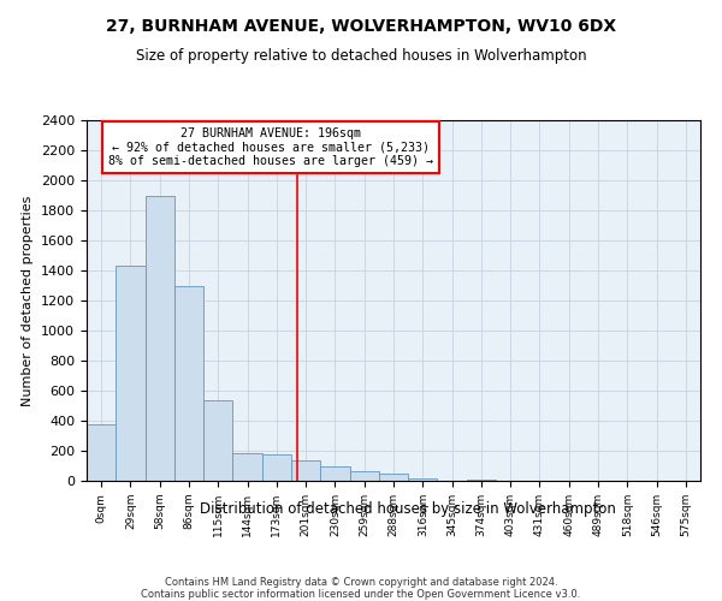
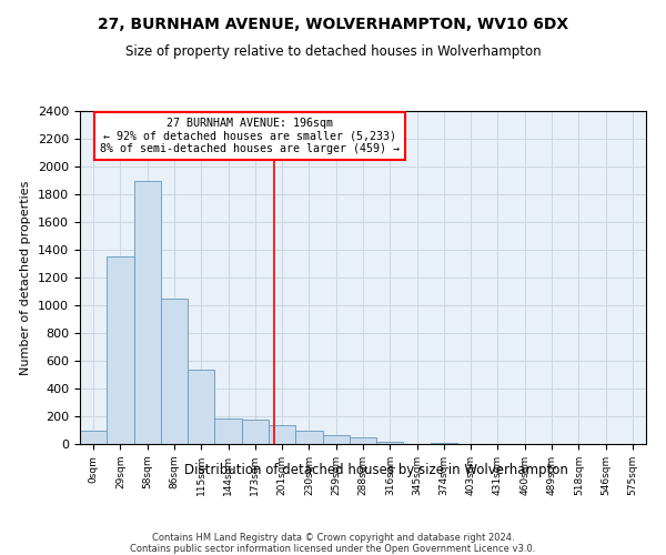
0sqm: 380 -> 100
29sqm: 1430 -> 1350
86sqm: 1300 -> 1050
